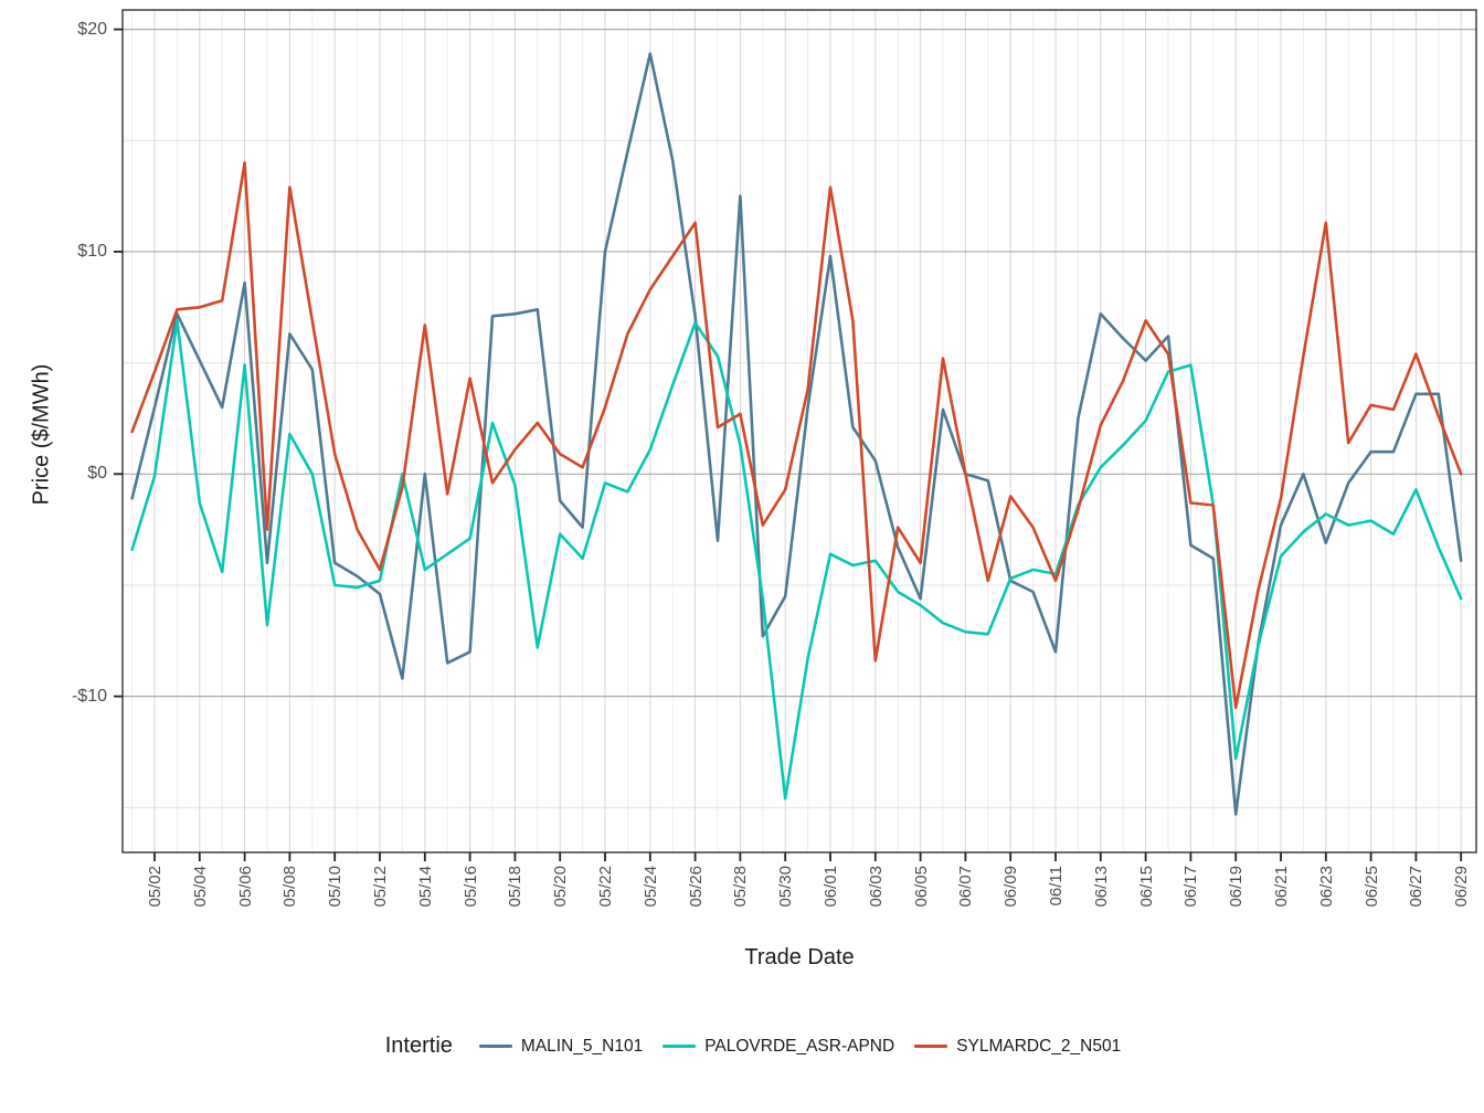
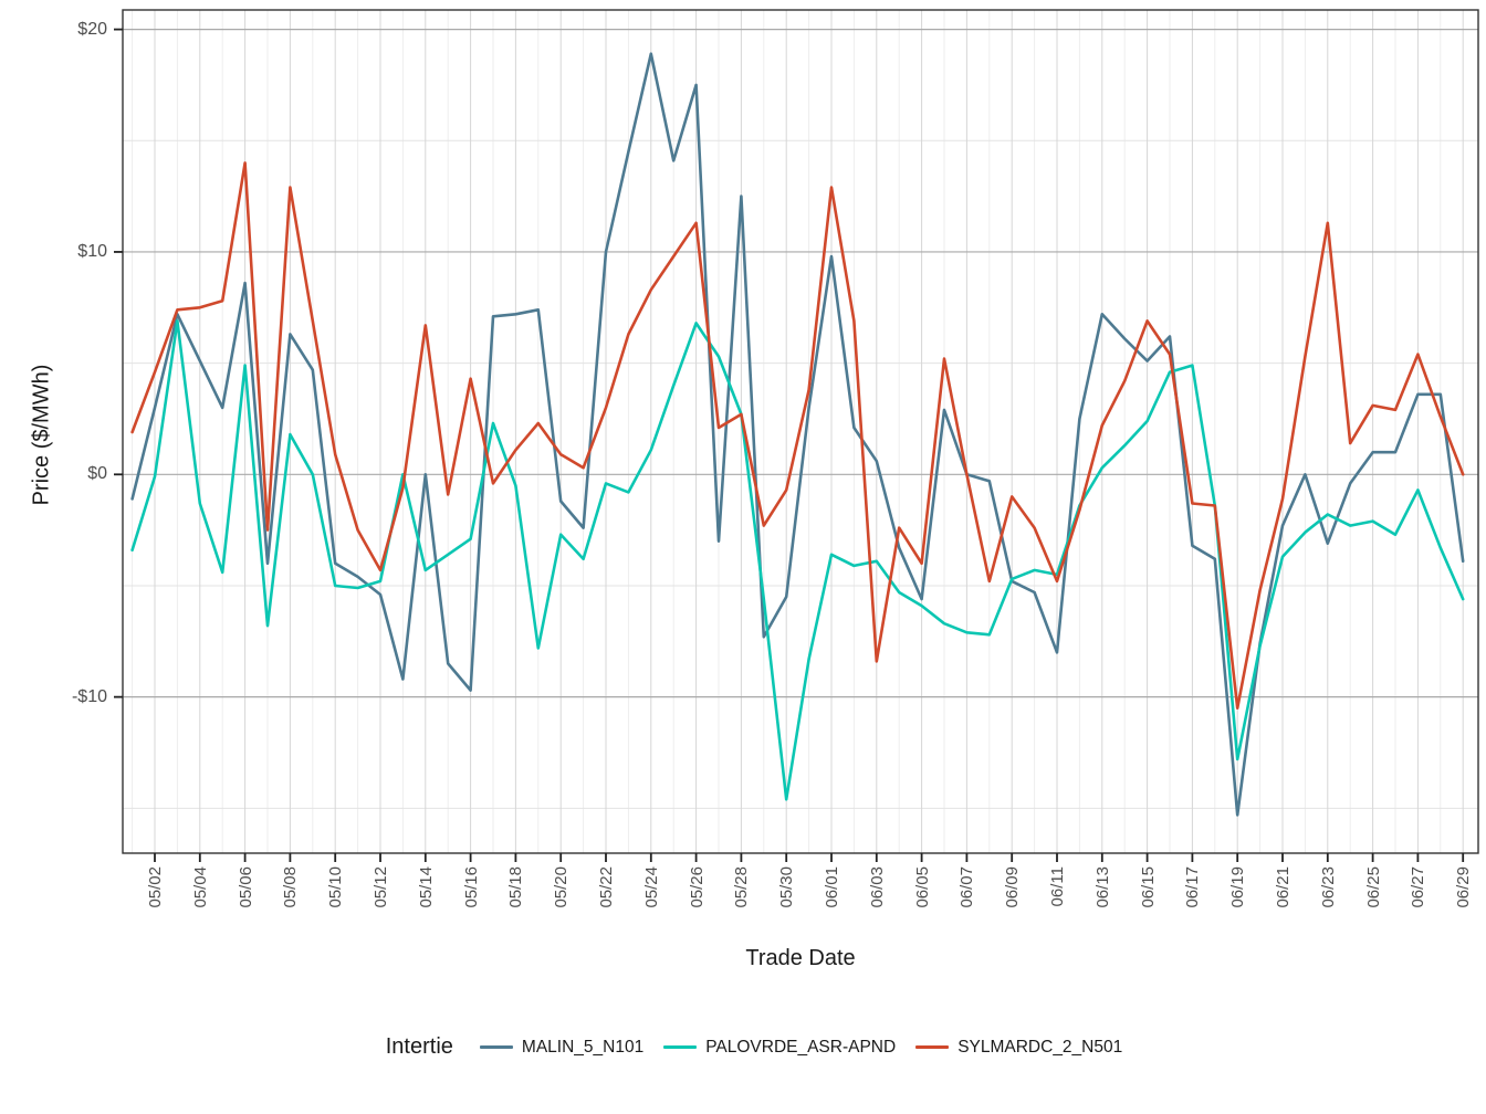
MALIN_5_N101/05/16: -$8.0 -> -$9.7
MALIN_5_N101/05/26: $7.1 -> $17.5
PALOVRDE_ASR-APND/05/28: $1.3 -> $2.7
